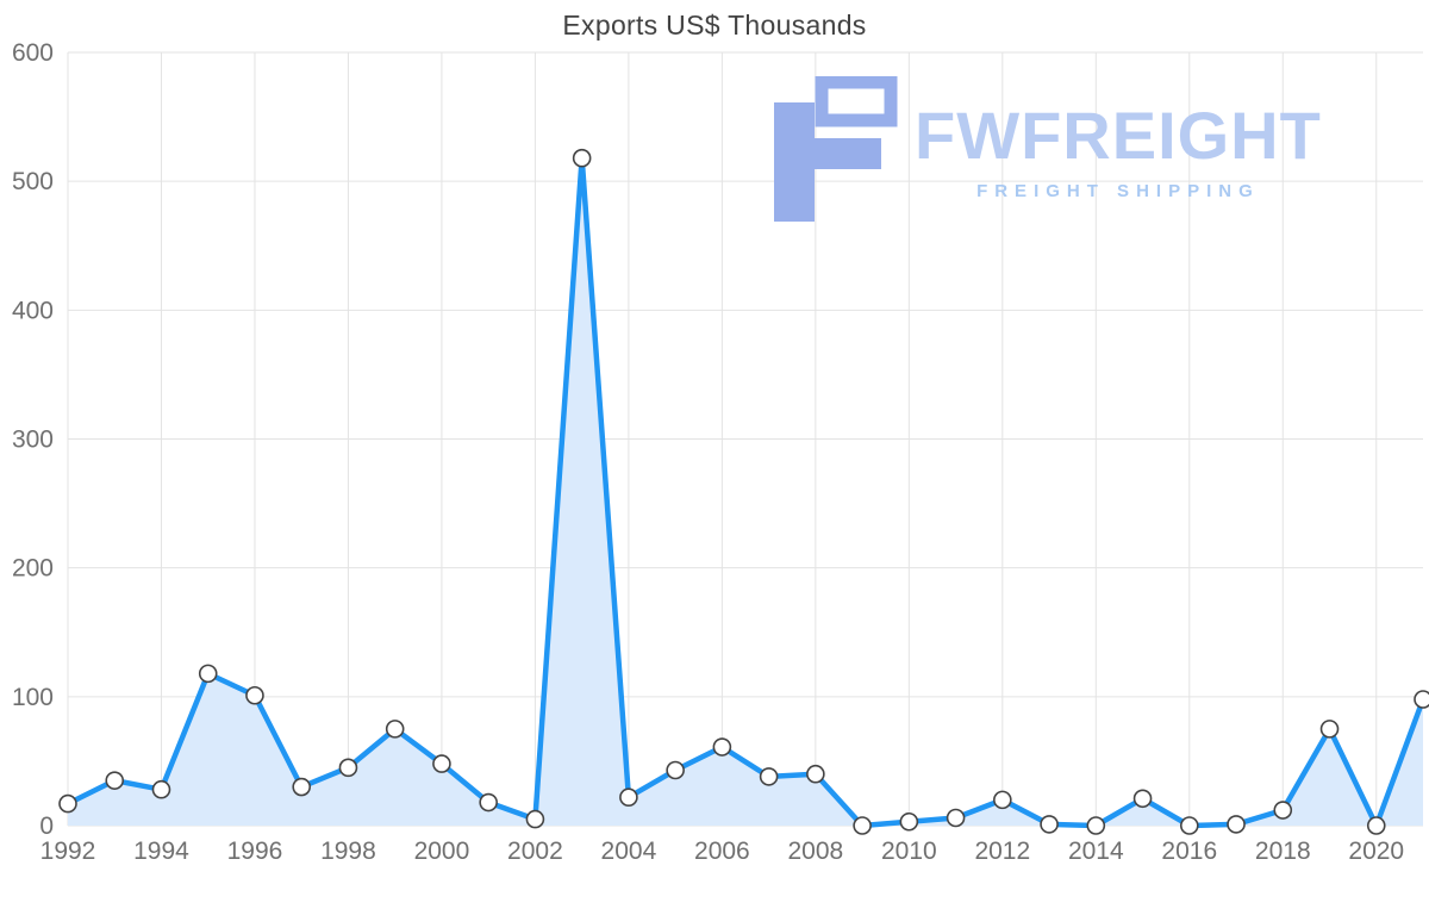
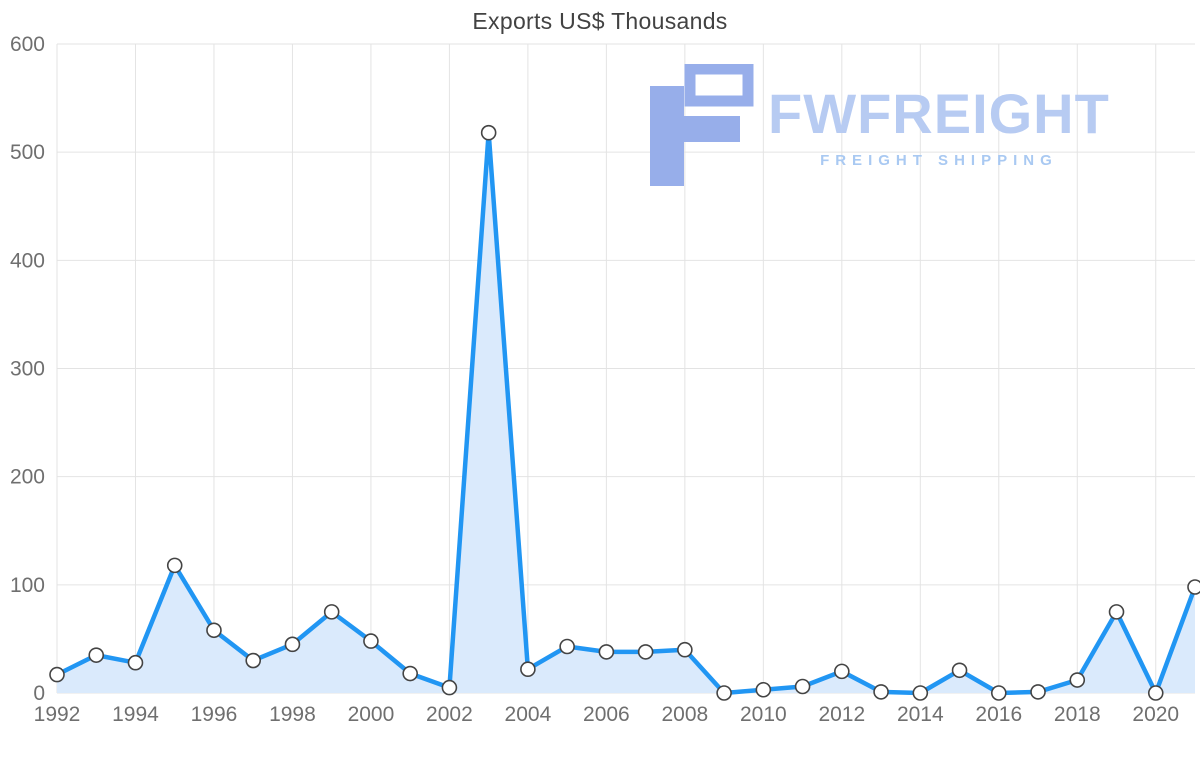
1996: 101 -> 58
2006: 61 -> 38
